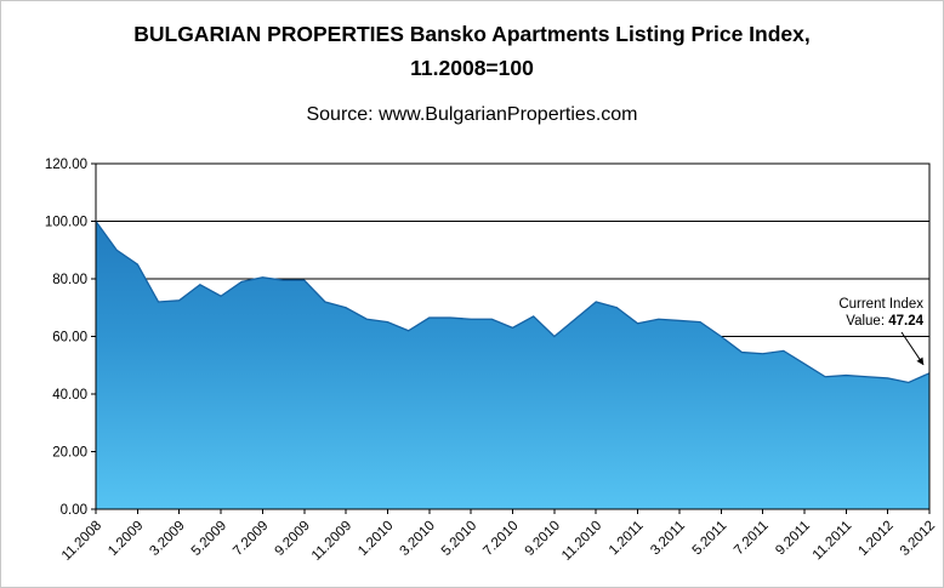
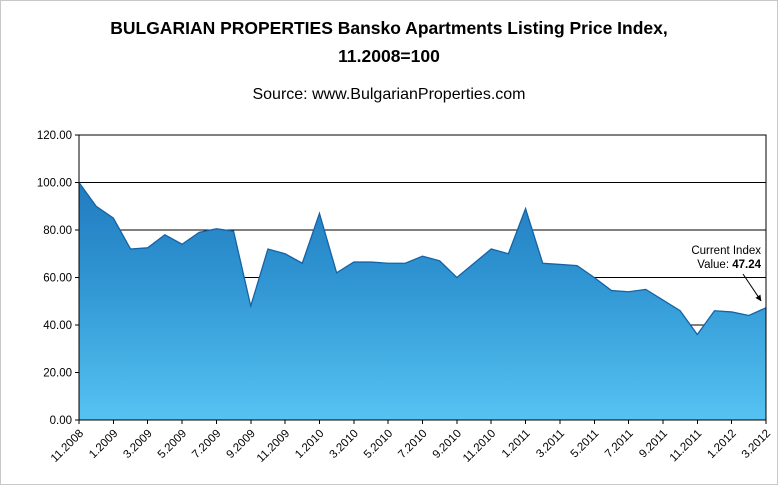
9.2009: 80 -> 48
1.2010: 65 -> 87
7.2010: 63 -> 69
1.2011: 64 -> 89
11.2011: 46 -> 36
